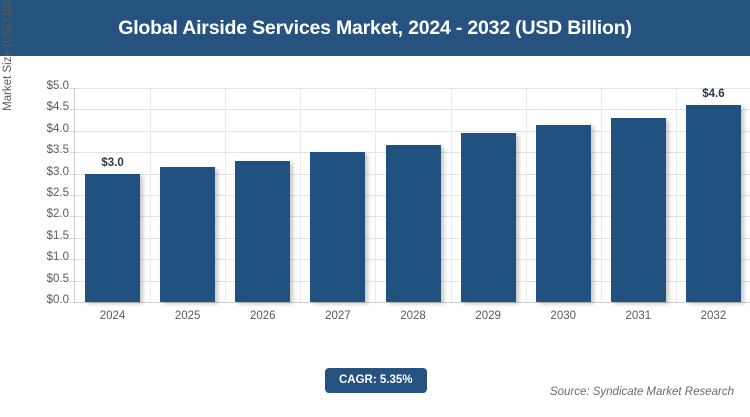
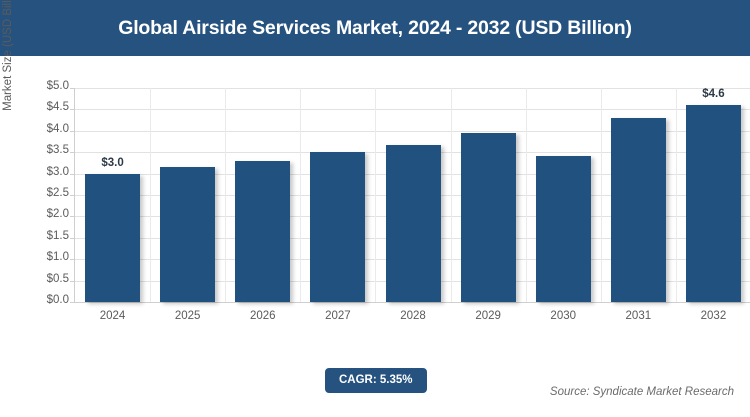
2030: $4.1 -> $3.4
